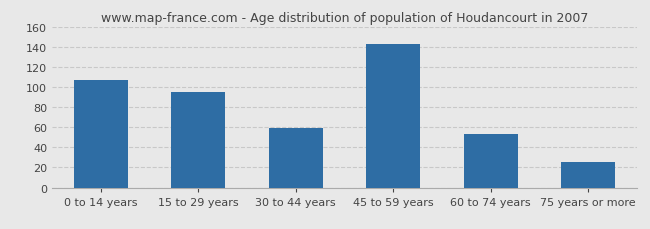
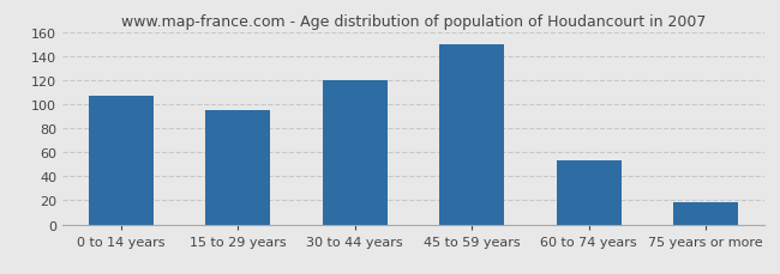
30 to 44 years: 59 -> 120
45 to 59 years: 143 -> 150
75 years or more: 25 -> 18
